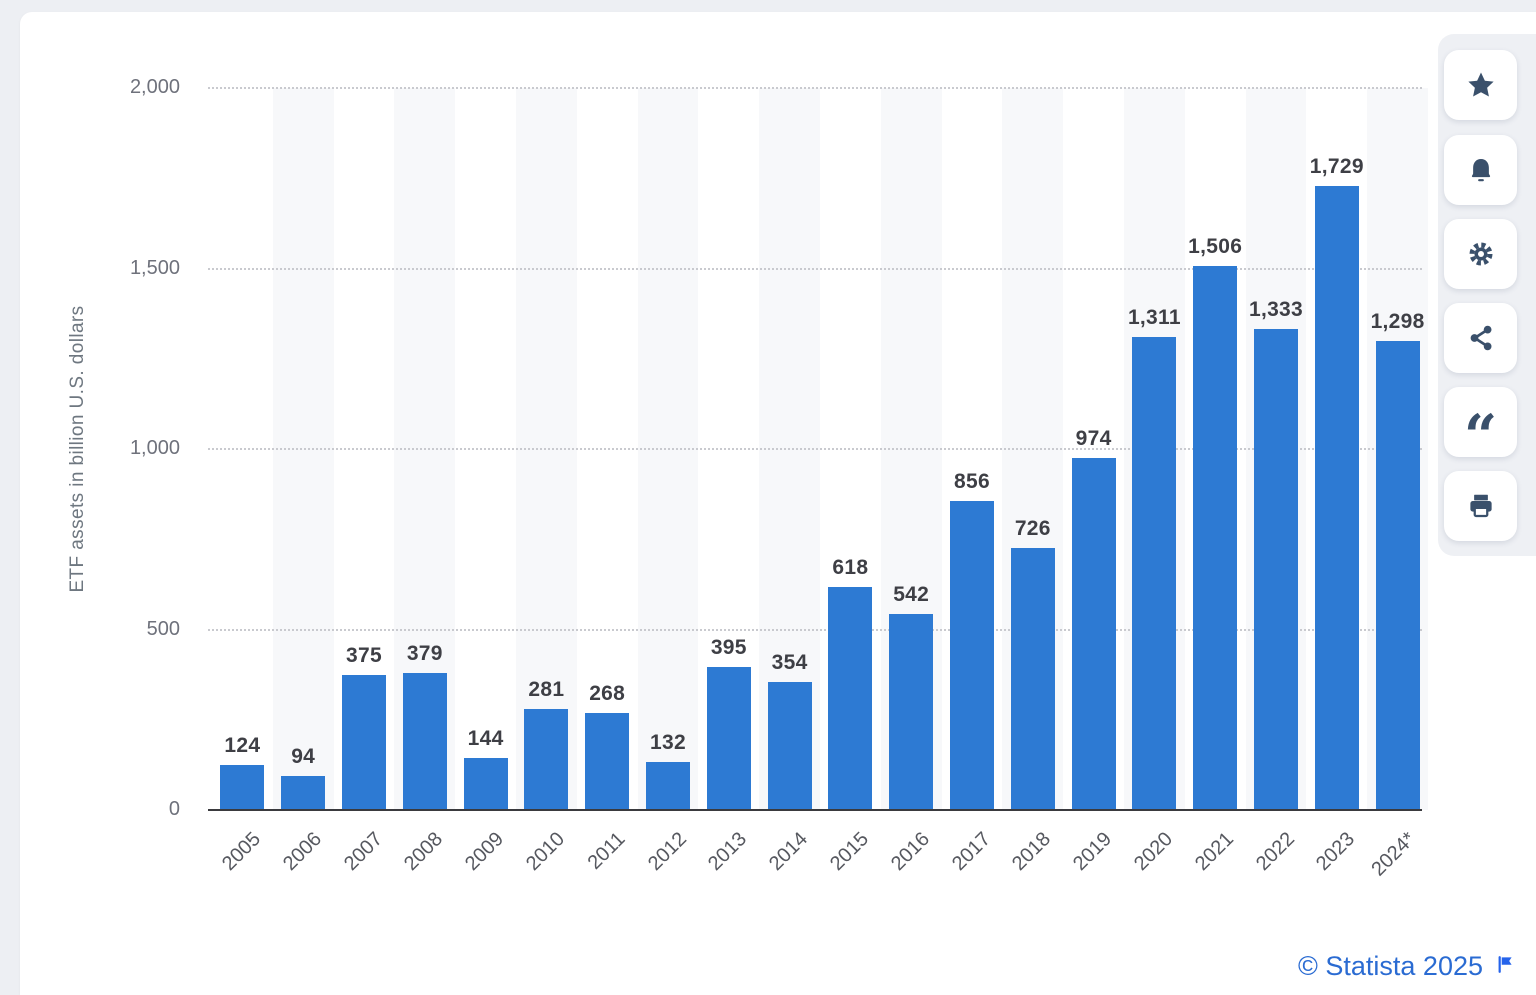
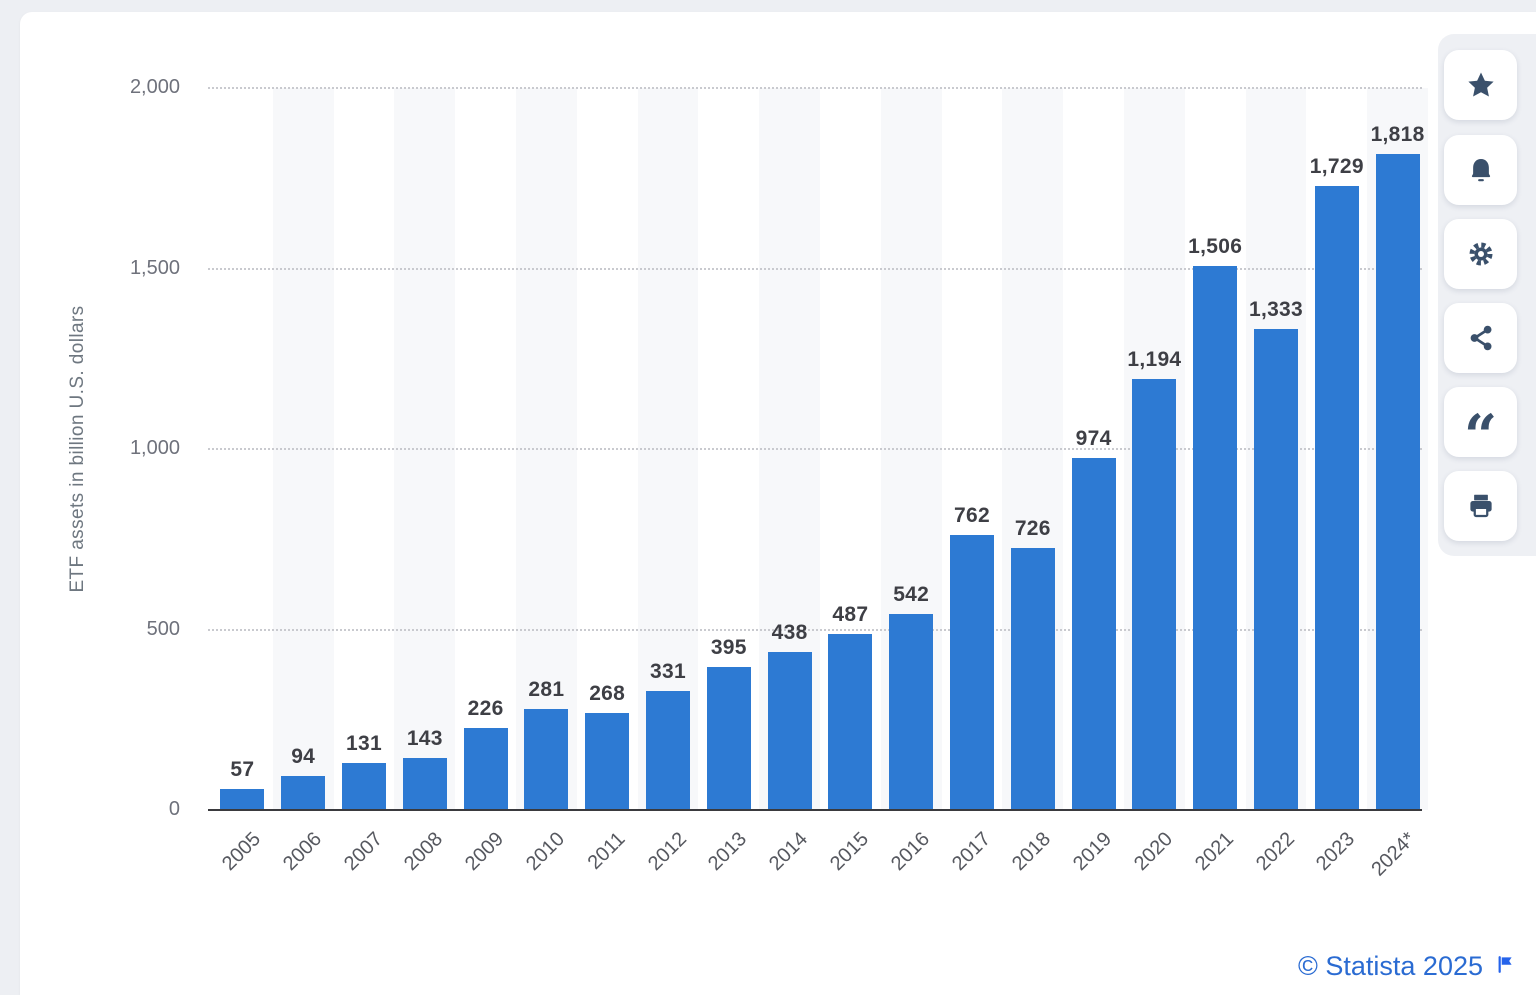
2005: 124 -> 57
2007: 375 -> 131
2008: 379 -> 143
2009: 144 -> 226
2012: 132 -> 331
2014: 354 -> 438
2015: 618 -> 487
2017: 856 -> 762
2020: 1,311 -> 1,194
2024*: 1,298 -> 1,818
